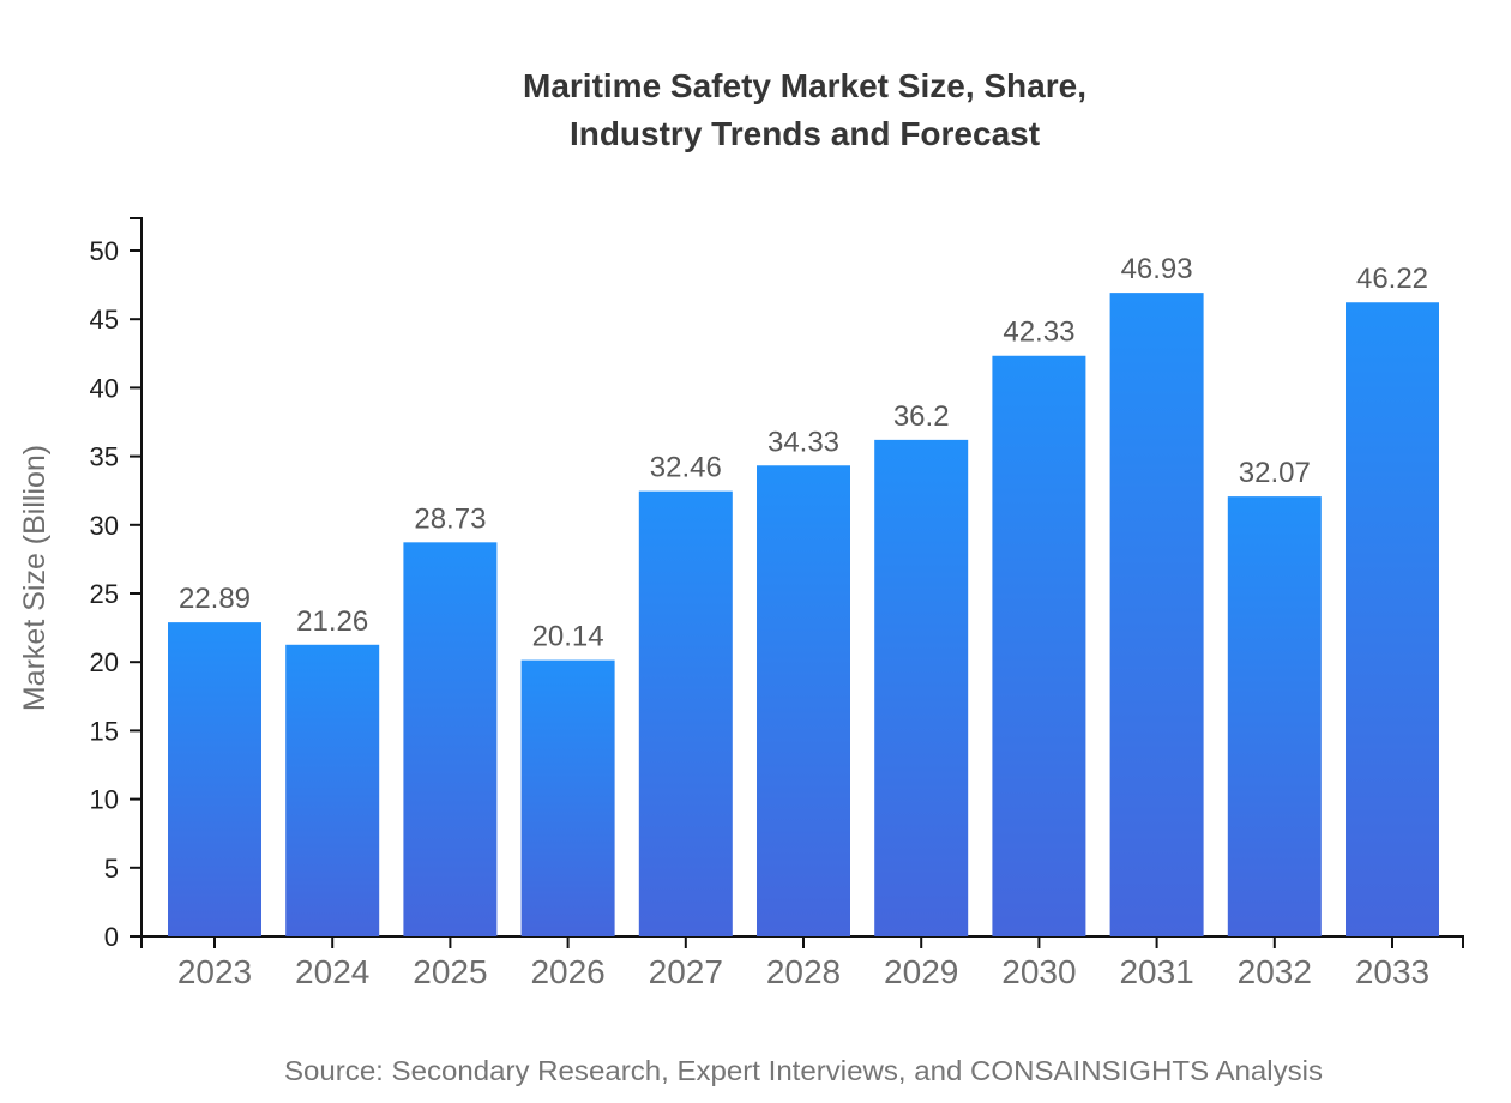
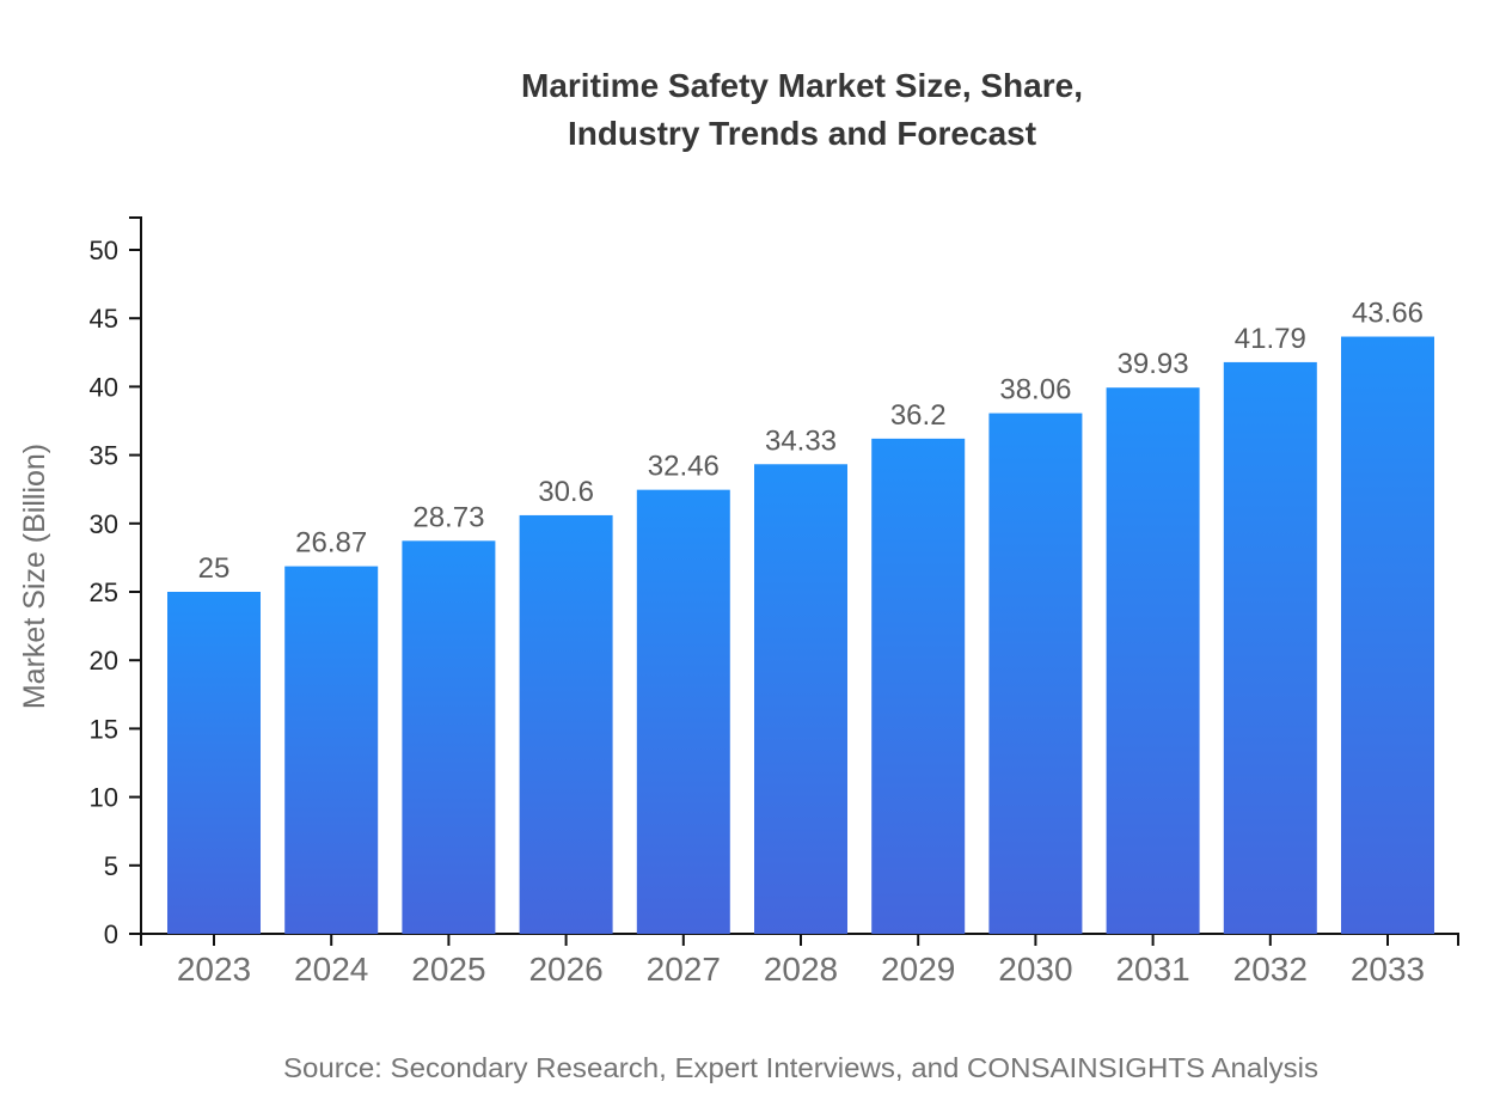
2023: 22.89 -> 25
2024: 21.26 -> 26.87
2026: 20.14 -> 30.6
2030: 42.33 -> 38.06
2031: 46.93 -> 39.93
2032: 32.07 -> 41.79
2033: 46.22 -> 43.66
